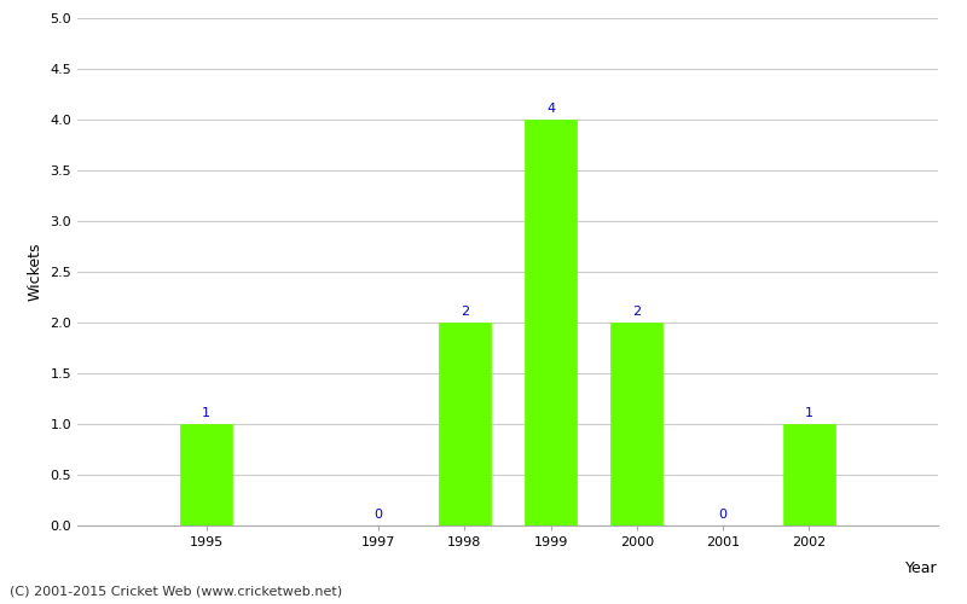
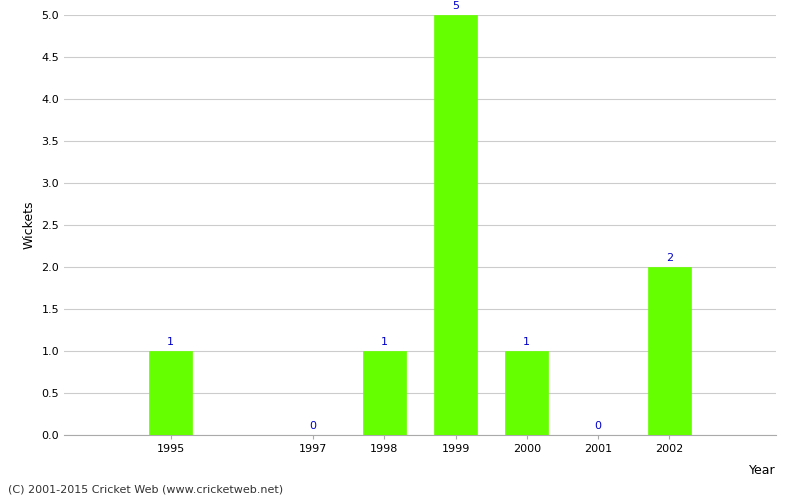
1998: 2 -> 1
1999: 4 -> 5
2000: 2 -> 1
2002: 1 -> 2
